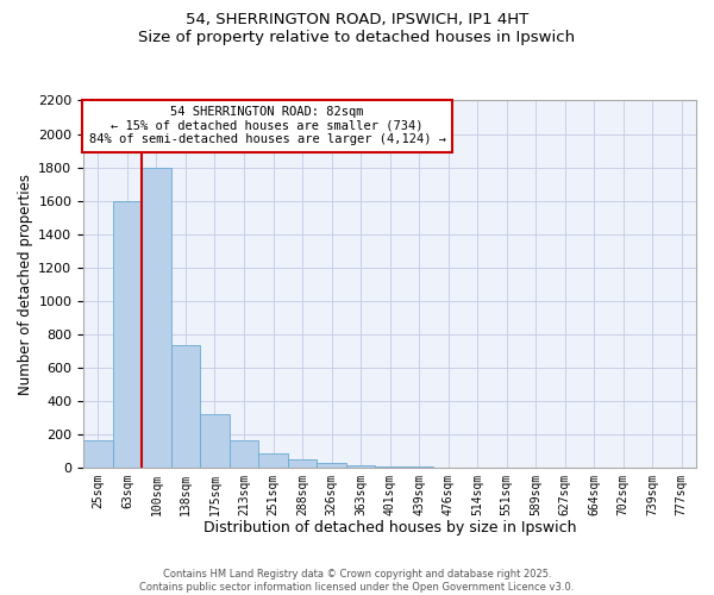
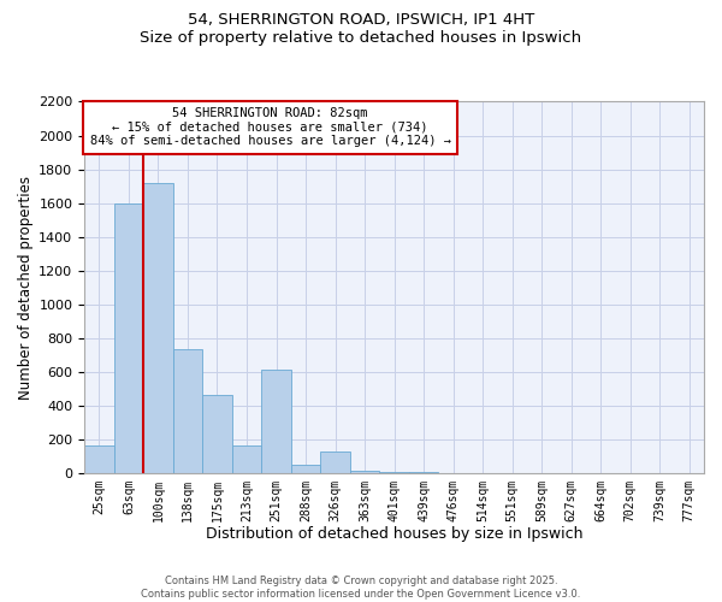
100sqm: 1800 -> 1720
175sqm: 320 -> 460
251sqm: 80 -> 610
326sqm: 30 -> 130
